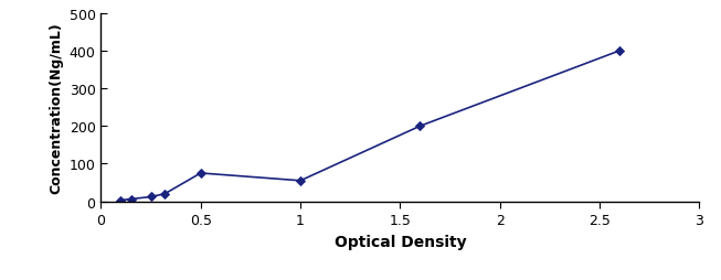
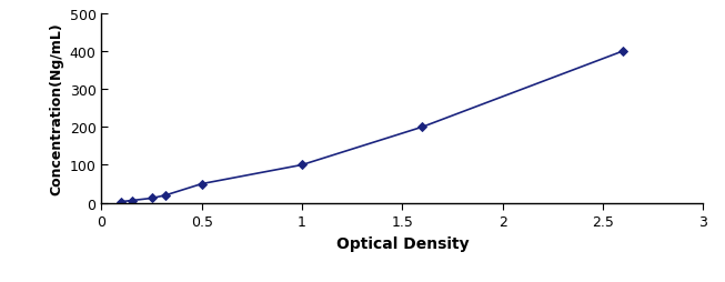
0.5: 75 -> 50
1: 55 -> 100
